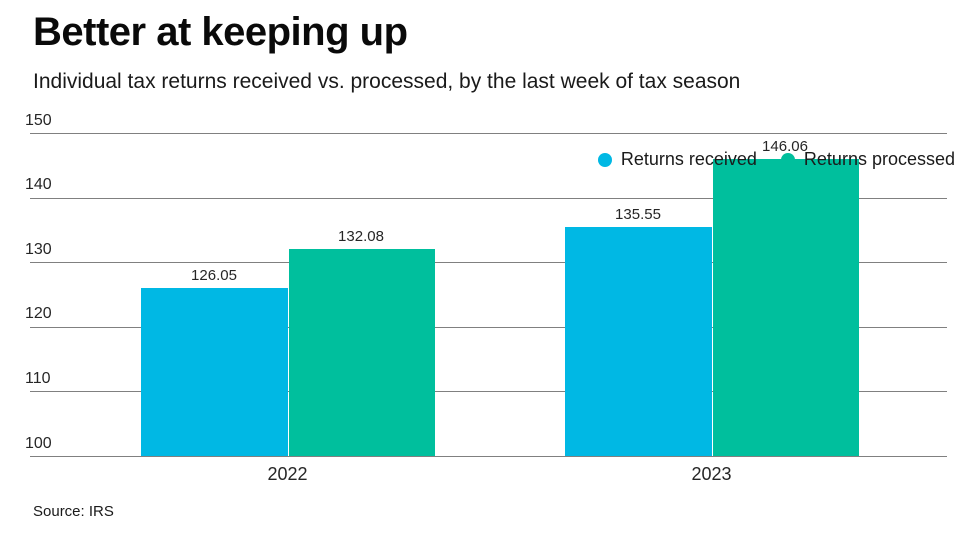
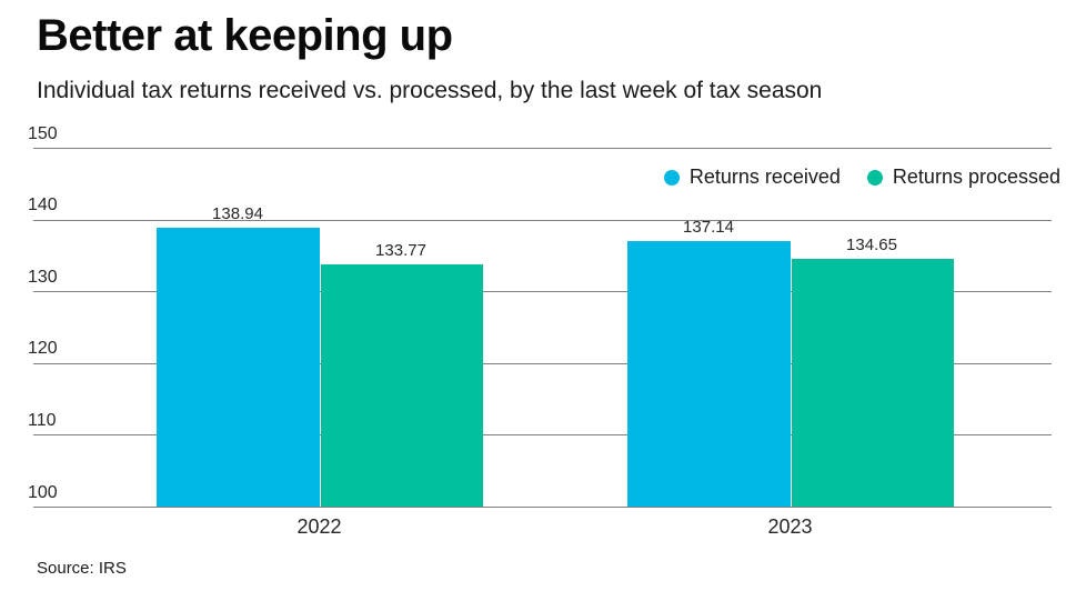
Returns received/2022: 126.05 -> 138.94
Returns processed/2022: 132.08 -> 133.77
Returns received/2023: 135.55 -> 137.14
Returns processed/2023: 146.06 -> 134.65
